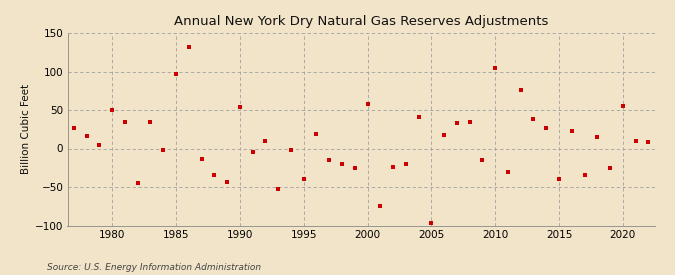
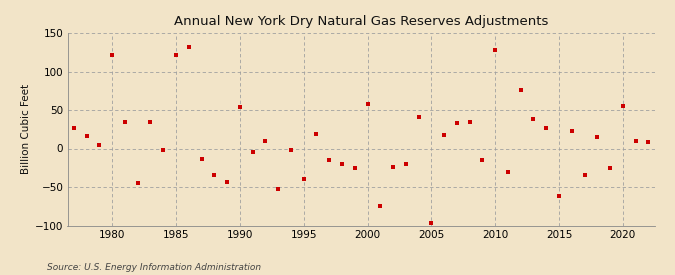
1980: 50 -> 122
1985: 97 -> 122
2010: 104 -> 128
2015: -40 -> -62
